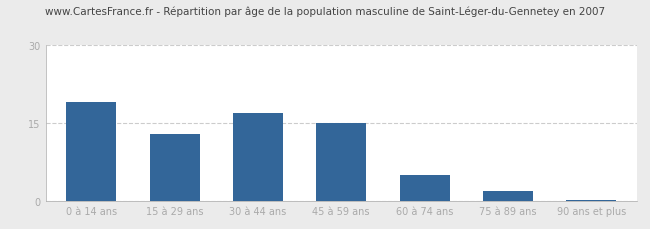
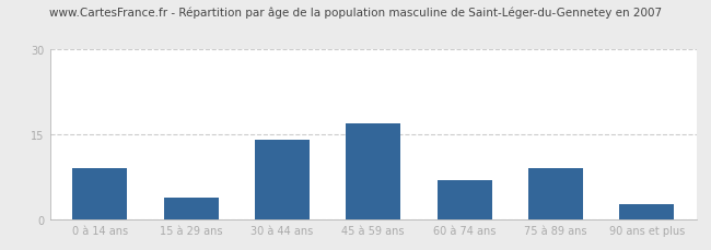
0 à 14 ans: 19.0 -> 9.0
15 à 29 ans: 13.0 -> 4.0
30 à 44 ans: 17.0 -> 14.0
45 à 59 ans: 15.0 -> 17.0
60 à 74 ans: 5.0 -> 7.0
75 à 89 ans: 2.0 -> 9.0
90 ans et plus: 0.3 -> 2.8
